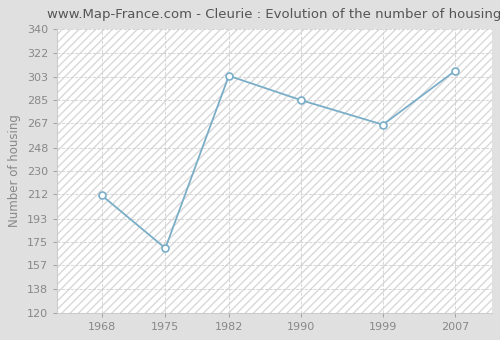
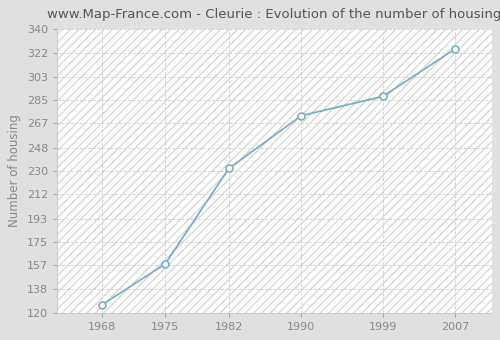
1968: 211 -> 126
1975: 170 -> 158
1982: 304 -> 232
1990: 285 -> 273
1999: 266 -> 288
2007: 308 -> 325
